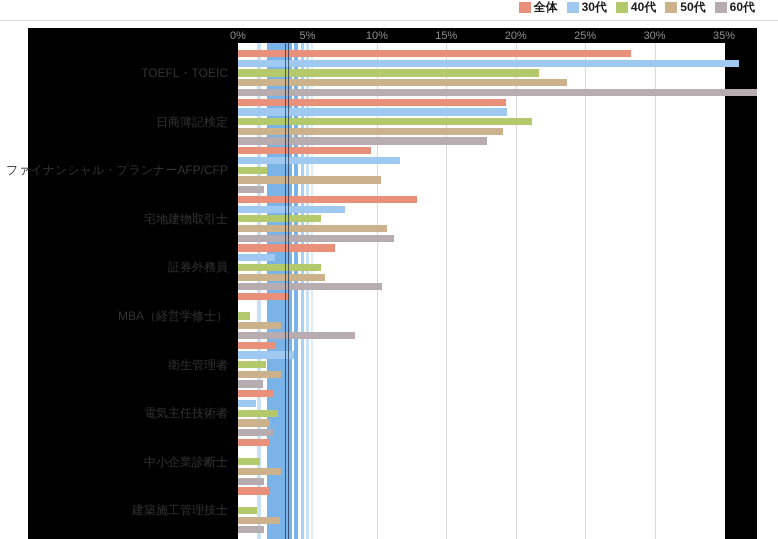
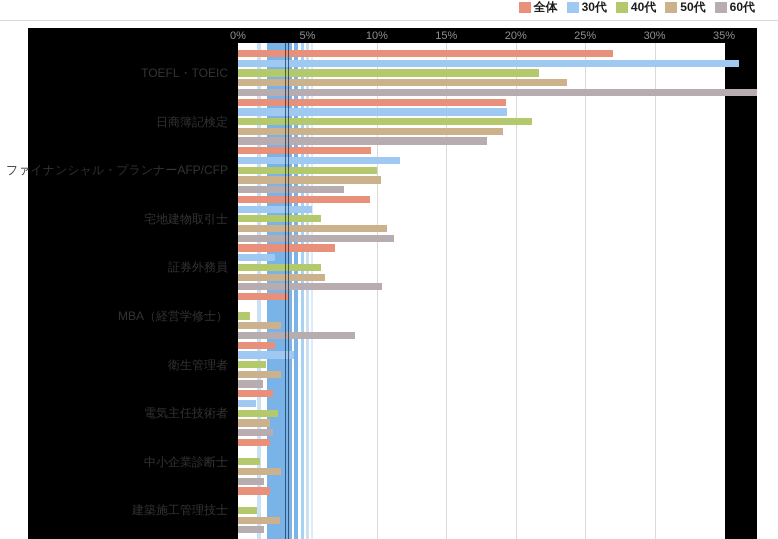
全体/TOEFL・TOEIC: 28.3% -> 27.0%
40代/ファイナンシャル・プランナーAFP/CFP: 2.1% -> 10.0%
60代/ファイナンシャル・プランナーAFP/CFP: 1.9% -> 7.6%
全体/宅地建物取引士: 12.9% -> 9.5%
30代/宅地建物取引士: 7.7% -> 5.3%
